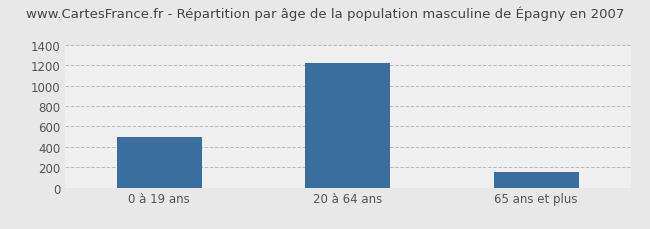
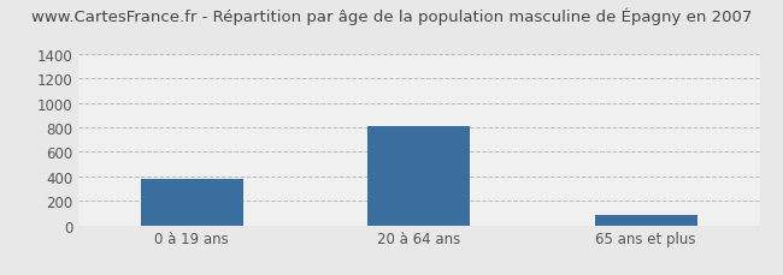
0 à 19 ans: 490 -> 380
20 à 64 ans: 1220 -> 810
65 ans et plus: 160 -> 80
